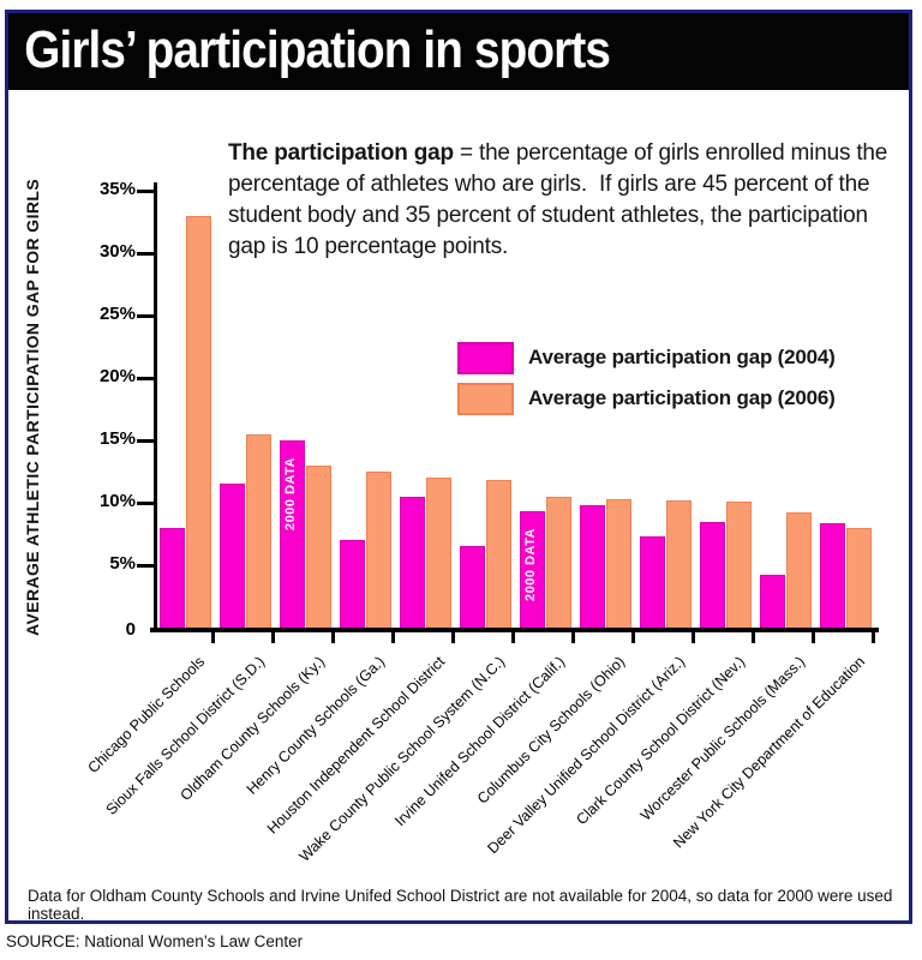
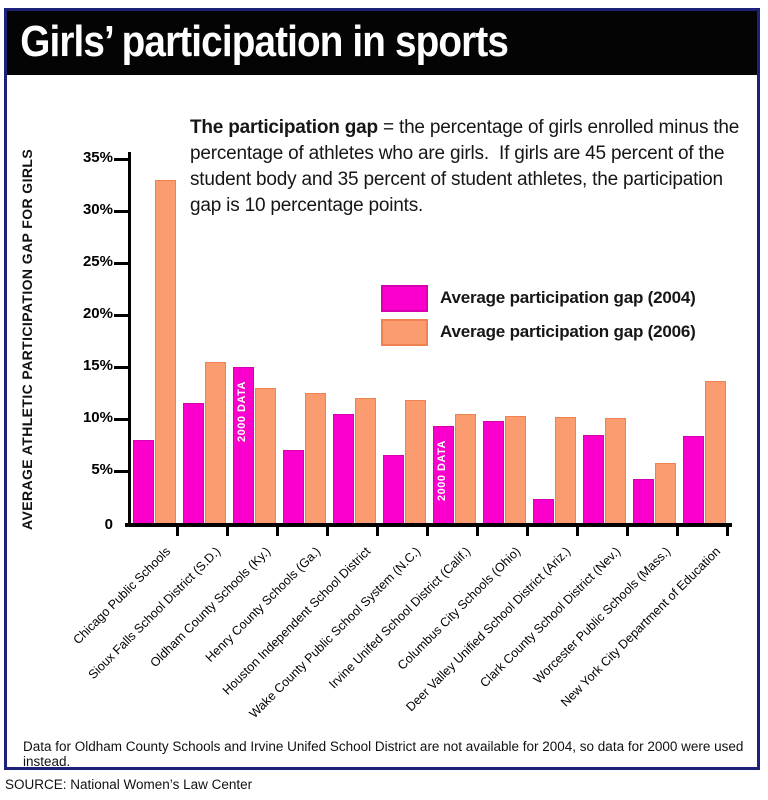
Average participation gap (2004)/Deer Valley Unified School District (Ariz.): 7.3% -> 2.3%
Average participation gap (2006)/Worcester Public Schools (Mass.): 9.2% -> 5.8%
Average participation gap (2006)/New York City Department of Education: 8.0% -> 13.7%
